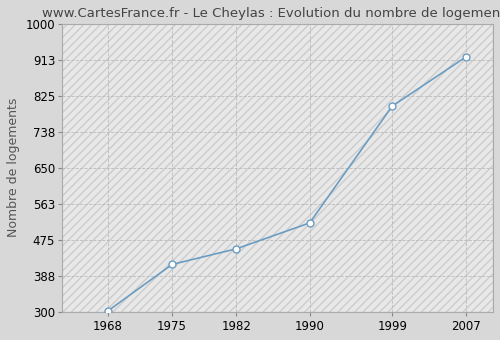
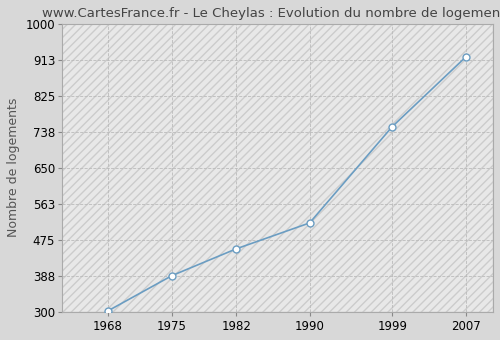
1975: 415 -> 388
1999: 800 -> 750
